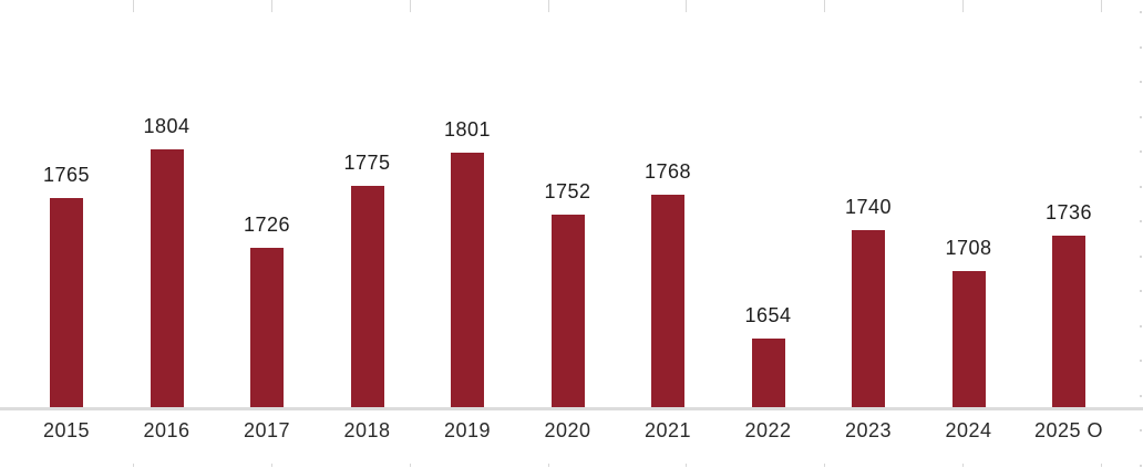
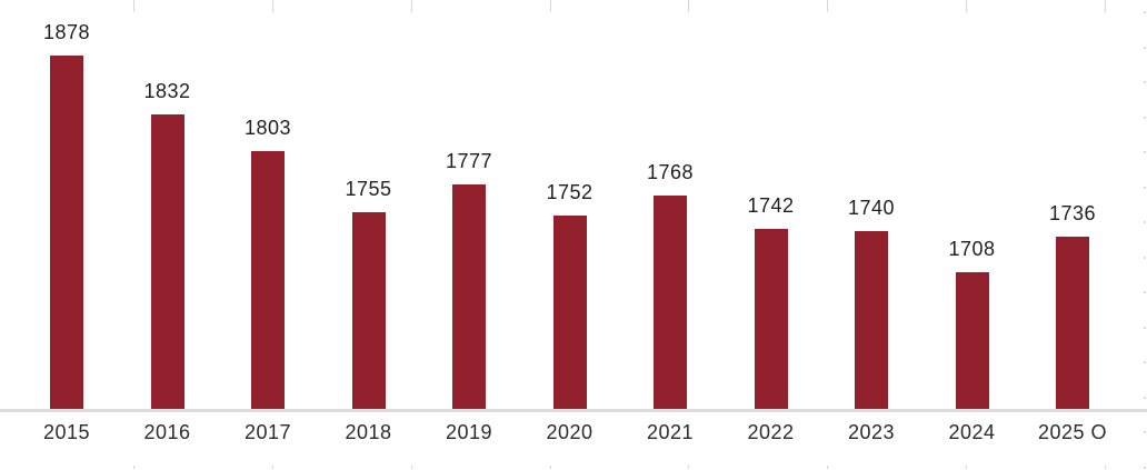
2015: 1765 -> 1878
2016: 1804 -> 1832
2017: 1726 -> 1803
2018: 1775 -> 1755
2019: 1801 -> 1777
2022: 1654 -> 1742
